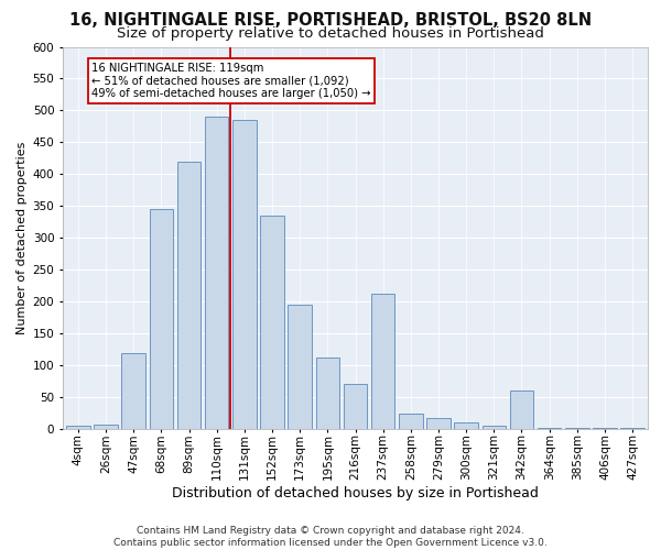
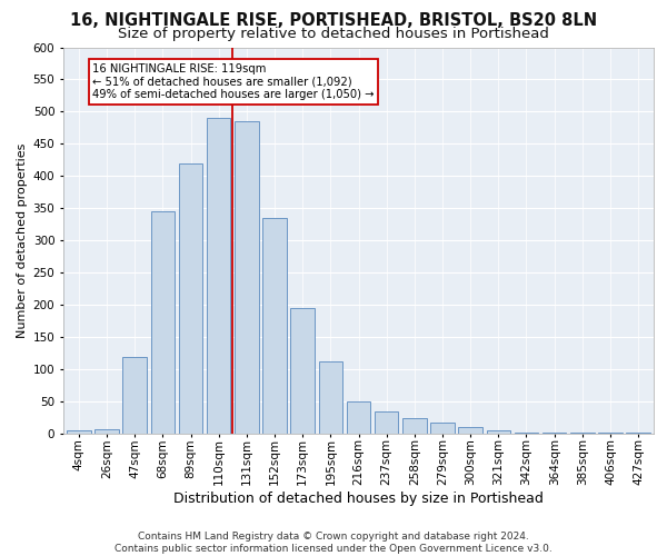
216sqm: 70 -> 50
237sqm: 212 -> 35
342sqm: 60 -> 2
